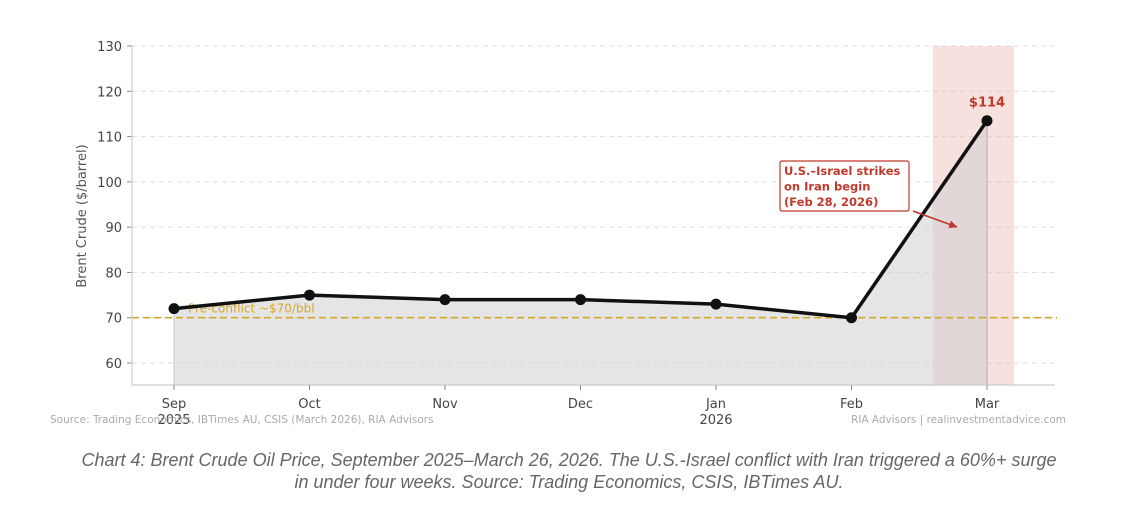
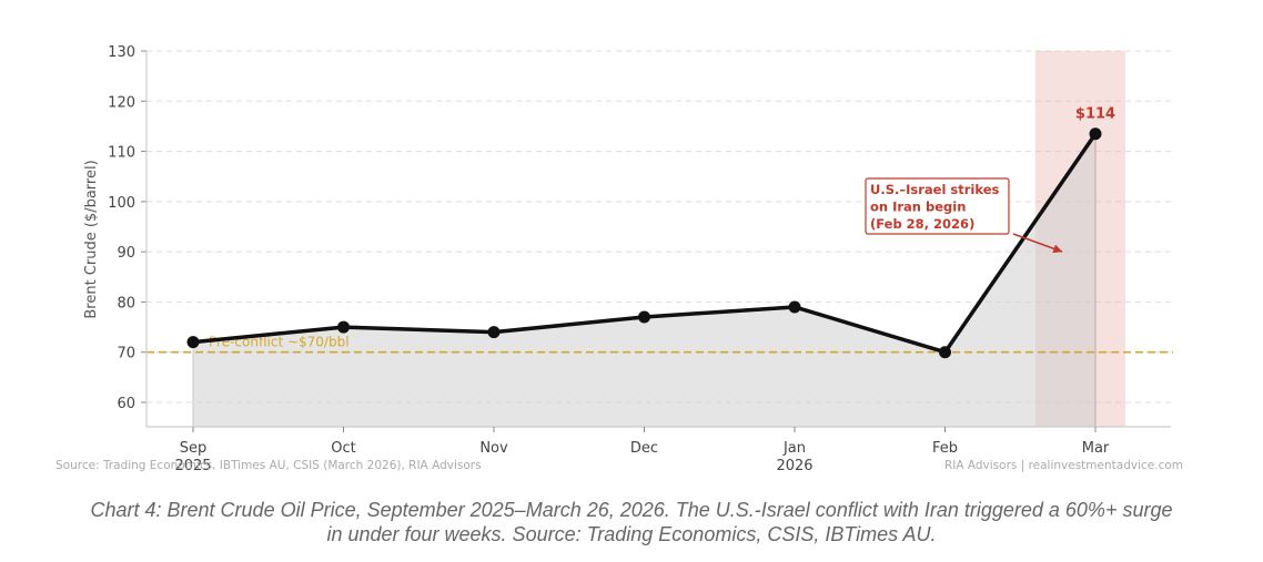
Dec: 74 -> 77
Jan 2026: 73 -> 79
